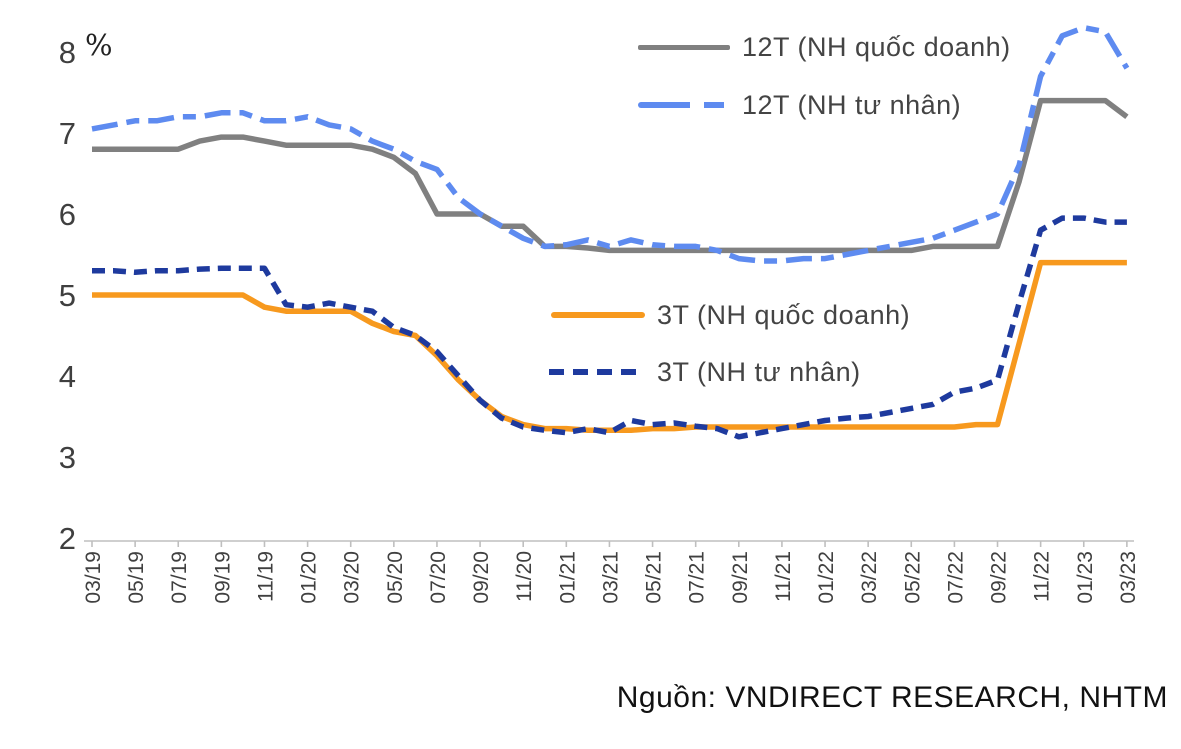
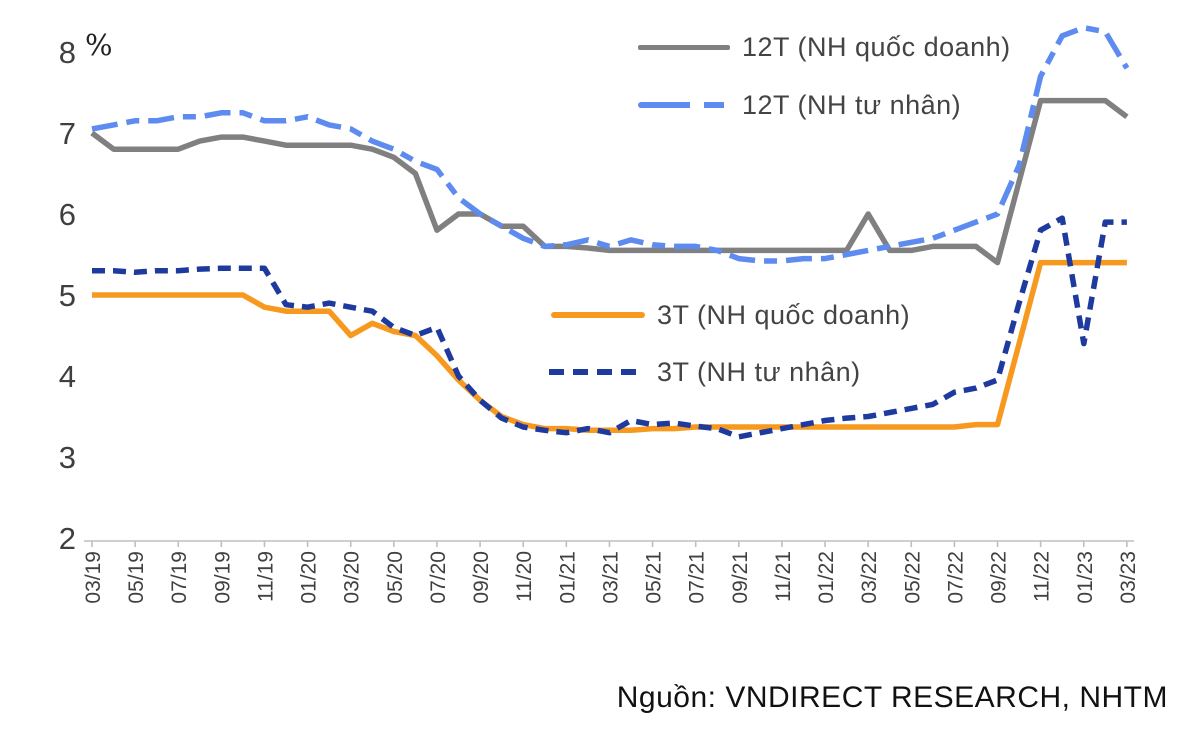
12T (NH quốc doanh)/03/19: 6.8 -> 7.0
3T (NH quốc doanh)/03/20: 4.8 -> 4.5
12T (NH quốc doanh)/07/20: 6.0 -> 5.8
3T (NH tư nhân)/07/20: 4.3 -> 4.6
12T (NH quốc doanh)/03/22: 5.5 -> 6.0
12T (NH quốc doanh)/09/22: 5.6 -> 5.4
3T (NH tư nhân)/01/23: 6.0 -> 4.4
